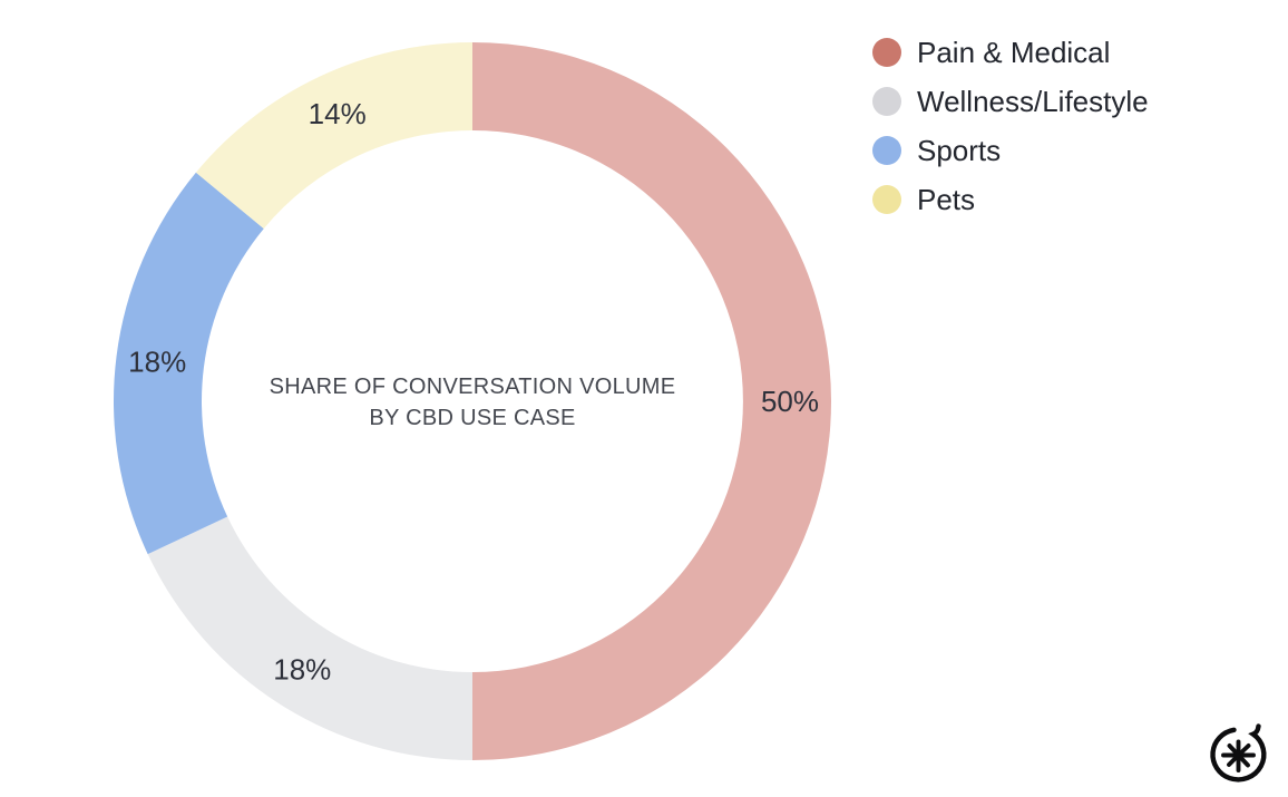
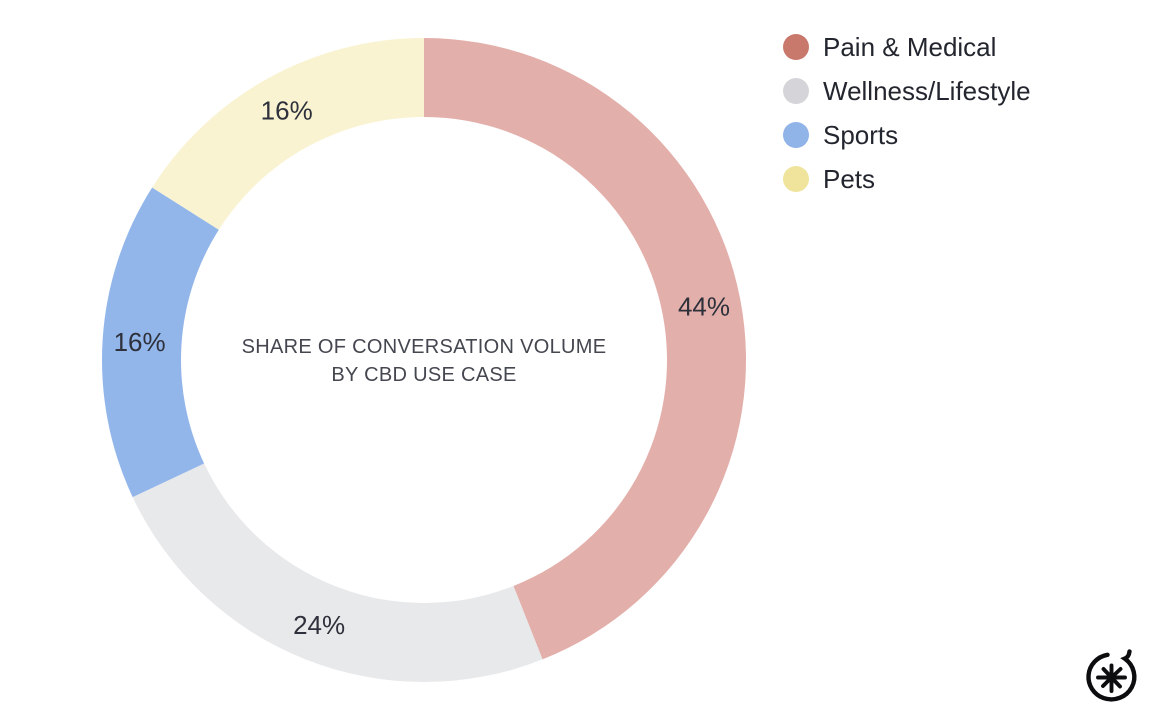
Pain & Medical: 50% -> 44%
Wellness/Lifestyle: 18% -> 24%
Sports: 18% -> 16%
Pets: 14% -> 16%
